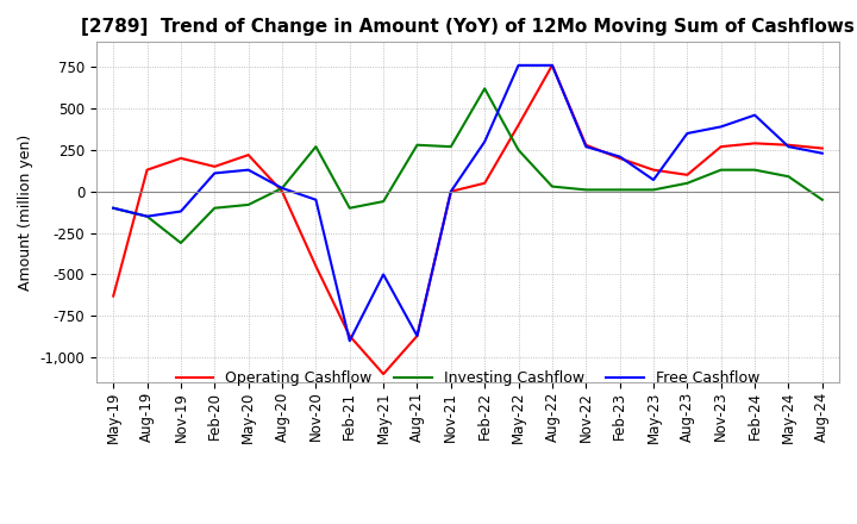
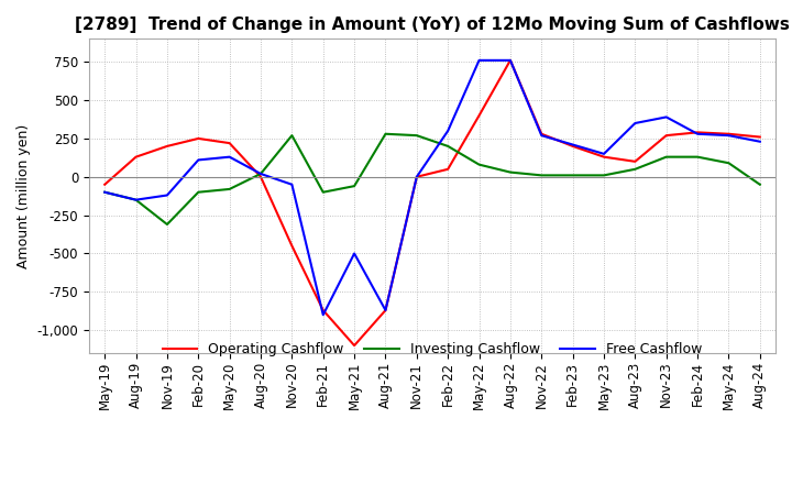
Operating Cashflow/May-19: -630 -> -50
Operating Cashflow/Feb-20: 150 -> 250
Investing Cashflow/Feb-22: 620 -> 200
Investing Cashflow/May-22: 250 -> 80
Free Cashflow/May-23: 70 -> 150
Free Cashflow/Feb-24: 460 -> 280
